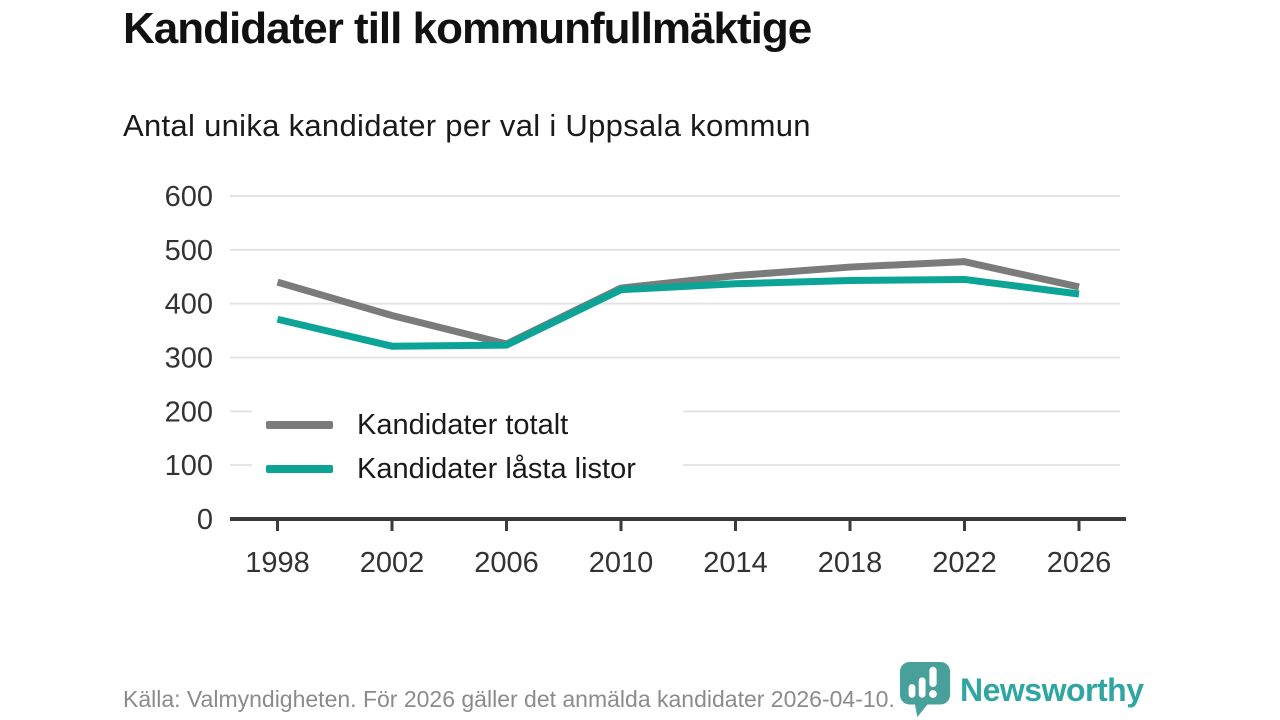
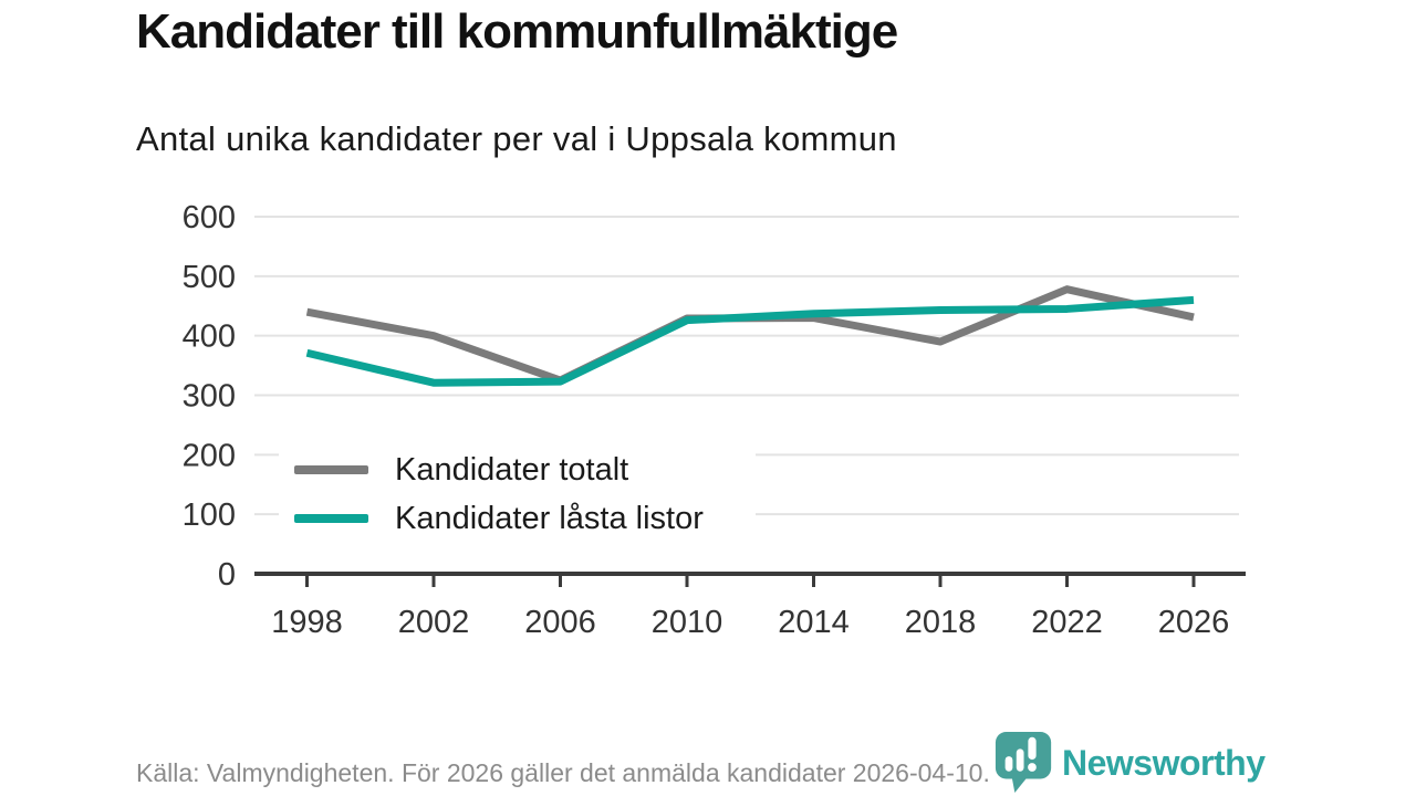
Kandidater totalt/2002: 380 -> 400
Kandidater totalt/2014: 450 -> 430
Kandidater totalt/2018: 470 -> 390
Kandidater låsta listor/2026: 420 -> 460
